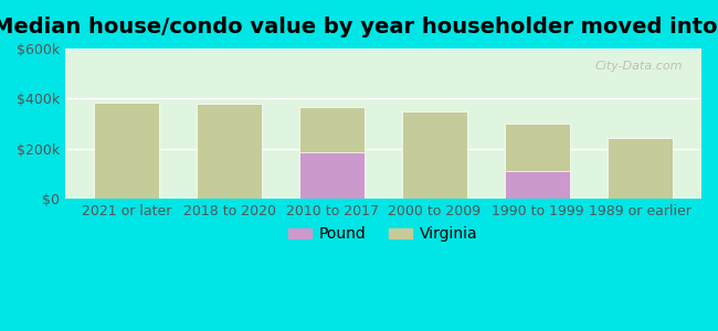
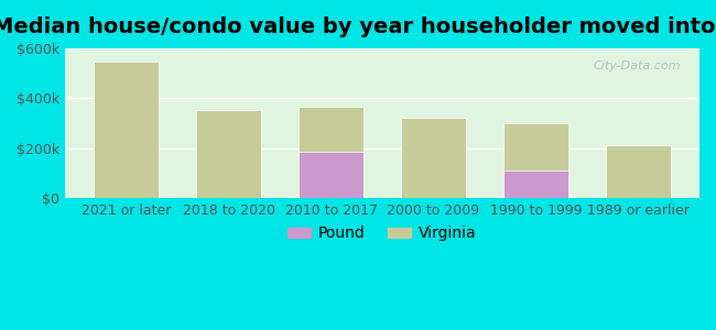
Virginia/2021 or later: $385k -> $545k
Virginia/2018 to 2020: $380k -> $355k
Virginia/2000 to 2009: $350k -> $320k
Virginia/1989 or earlier: $245k -> $210k
